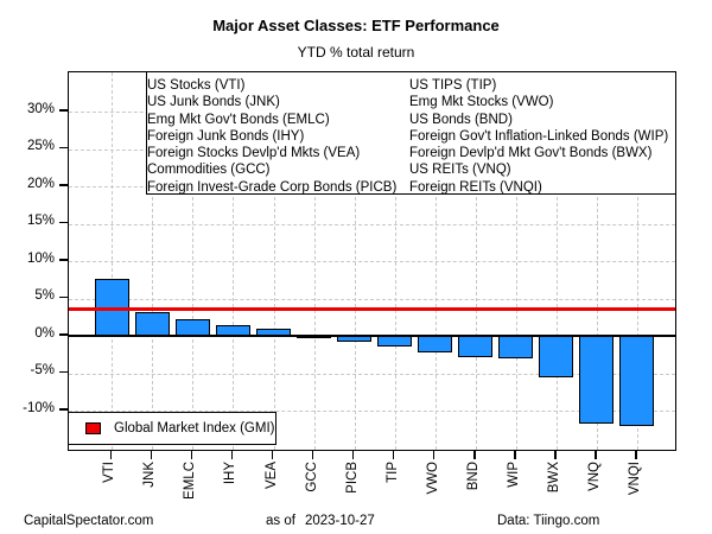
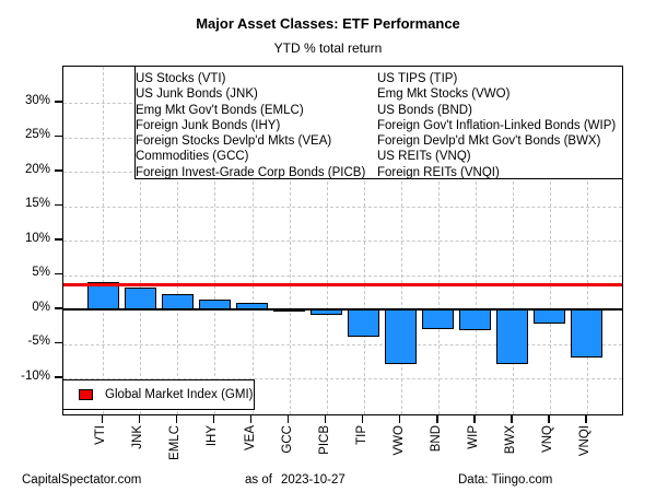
VTI: 8% -> 4%
TIP: -2% -> -4%
VWO: -2% -> -8%
BWX: -6% -> -8%
VNQ: -12% -> -2%
VNQI: -12% -> -7%
